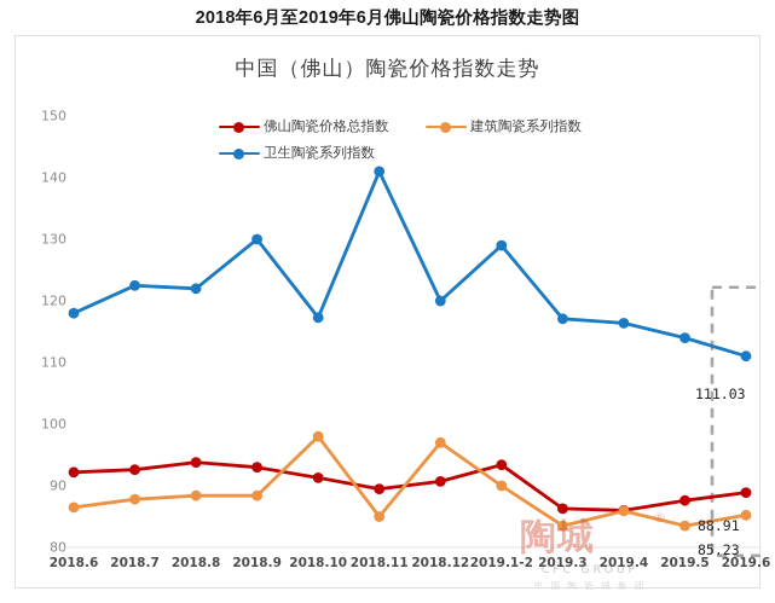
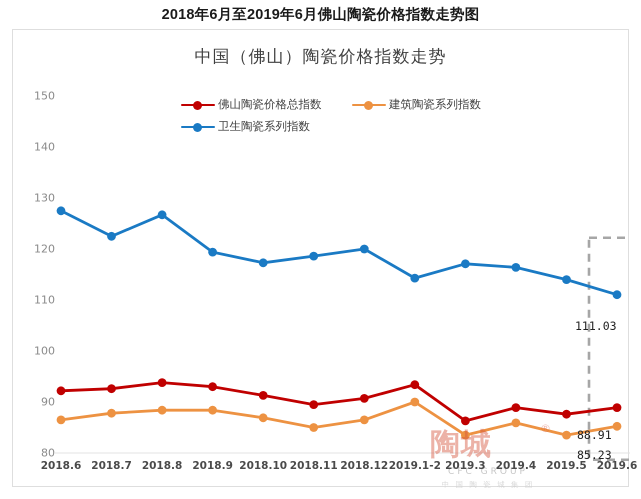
卫生陶瓷系列指数/2018.6: 118 -> 128
卫生陶瓷系列指数/2018.8: 122 -> 127
卫生陶瓷系列指数/2018.9: 130 -> 119
建筑陶瓷系列指数/2018.10: 98 -> 87
卫生陶瓷系列指数/2018.11: 141 -> 119
建筑陶瓷系列指数/2018.12: 97 -> 86
卫生陶瓷系列指数/2019.1-2: 129 -> 114
佛山陶瓷价格总指数/2019.4: 86 -> 89
